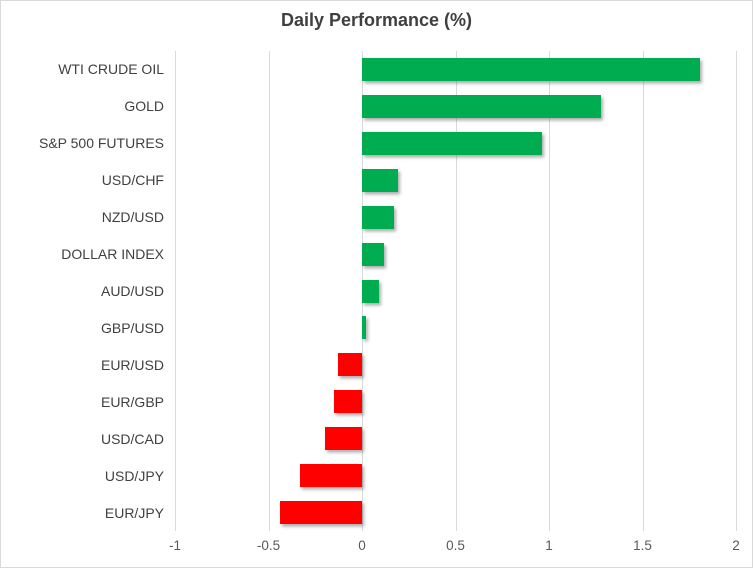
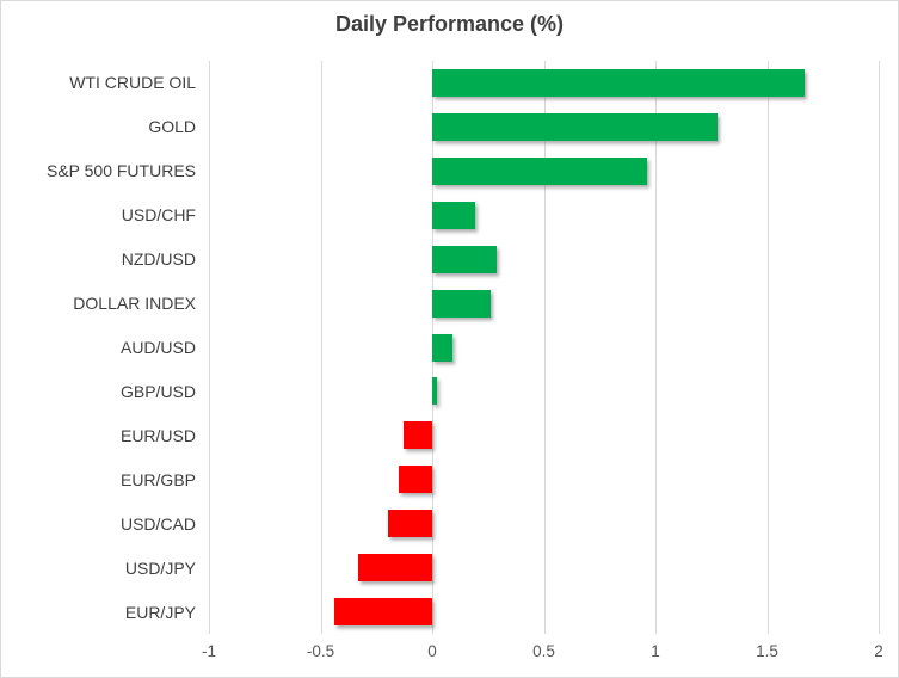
WTI CRUDE OIL: 1.81 -> 1.67
NZD/USD: 0.17 -> 0.29
DOLLAR INDEX: 0.12 -> 0.26
